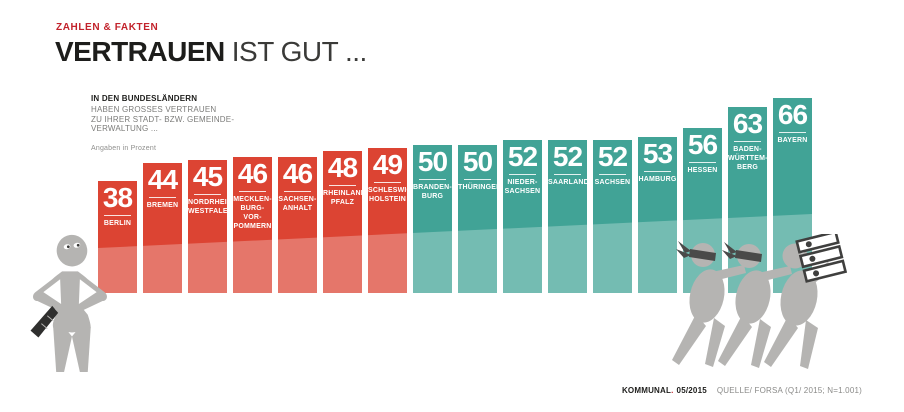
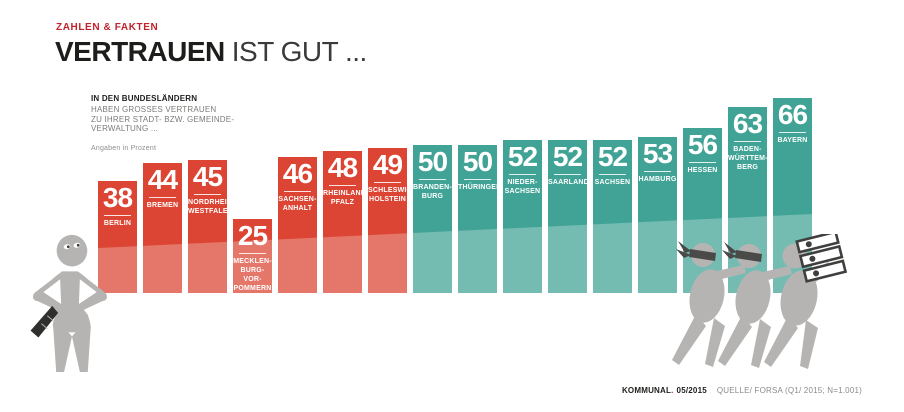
MECKLEN- BURG-VOR- POMMERN: 46 -> 25
